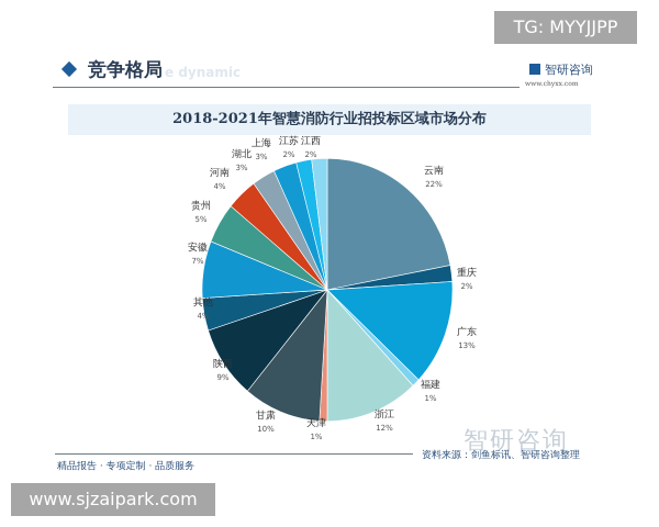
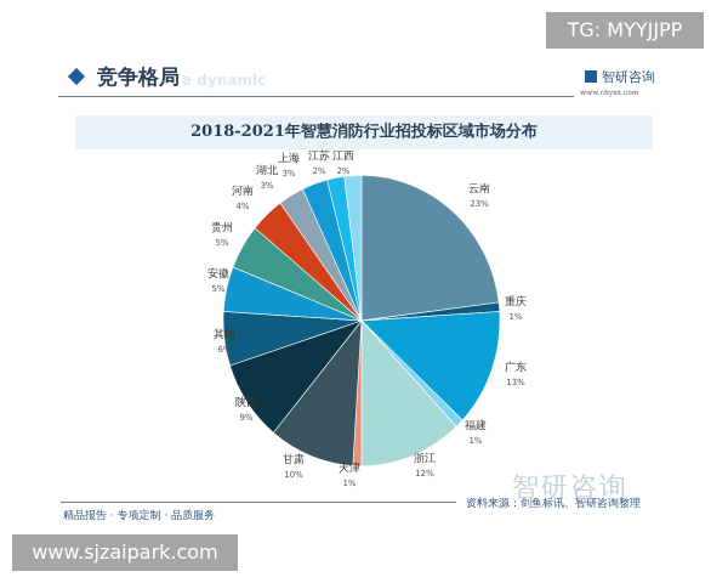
云南: 22% -> 23%
重庆: 2% -> 1%
其他: 4% -> 6%
安徽: 7% -> 5%
